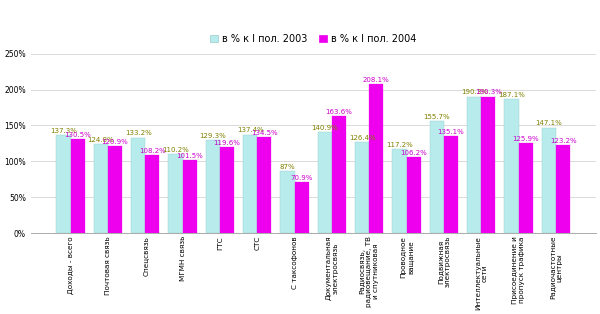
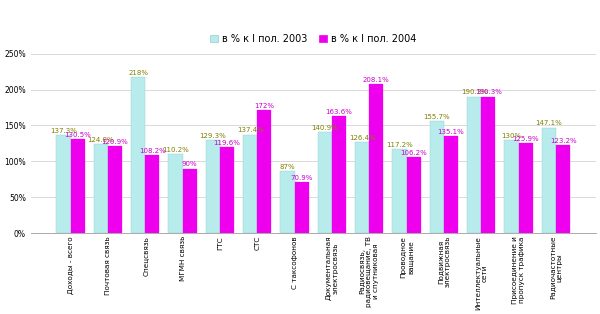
в % к I пол. 2003/Спецсвязь: 133% -> 218%
в % к I пол. 2004/МГМН связь: 102% -> 90%
в % к I пол. 2004/СТС: 134% -> 172%
в % к I пол. 2003/Присоединение и пропуск трафика: 187% -> 130%
